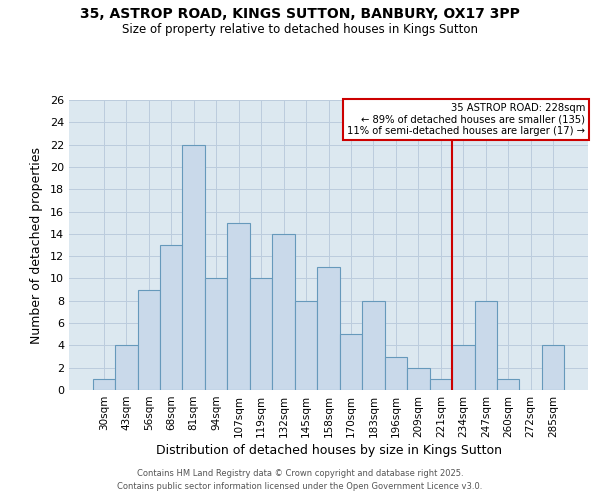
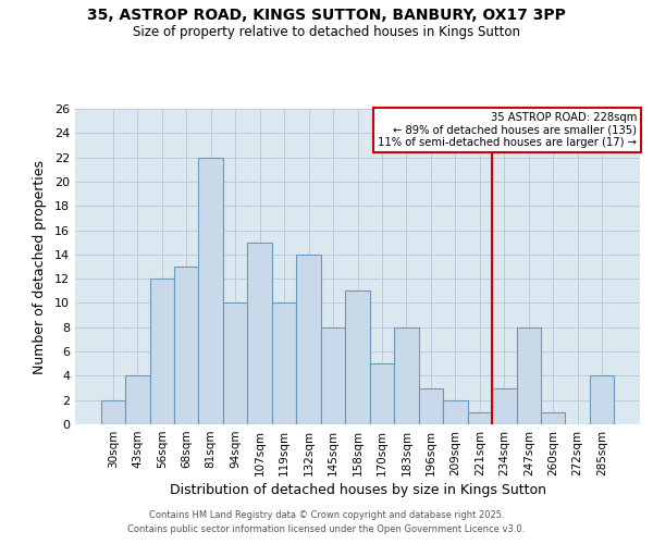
30sqm: 1 -> 2
56sqm: 9 -> 12
234sqm: 4 -> 3
